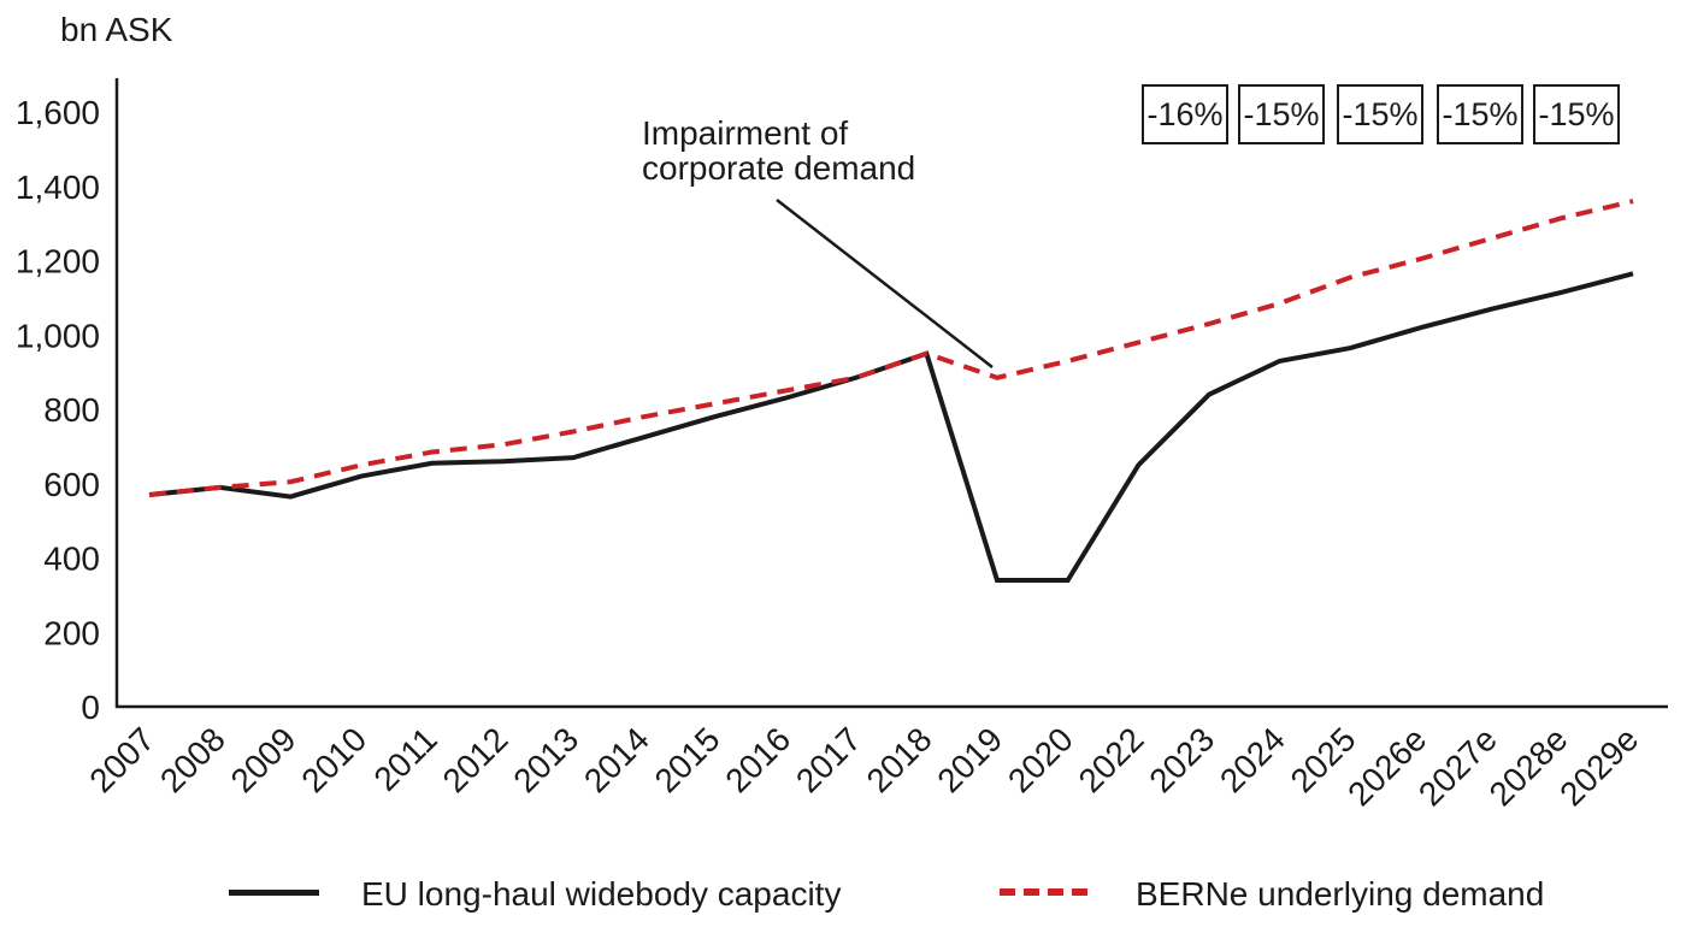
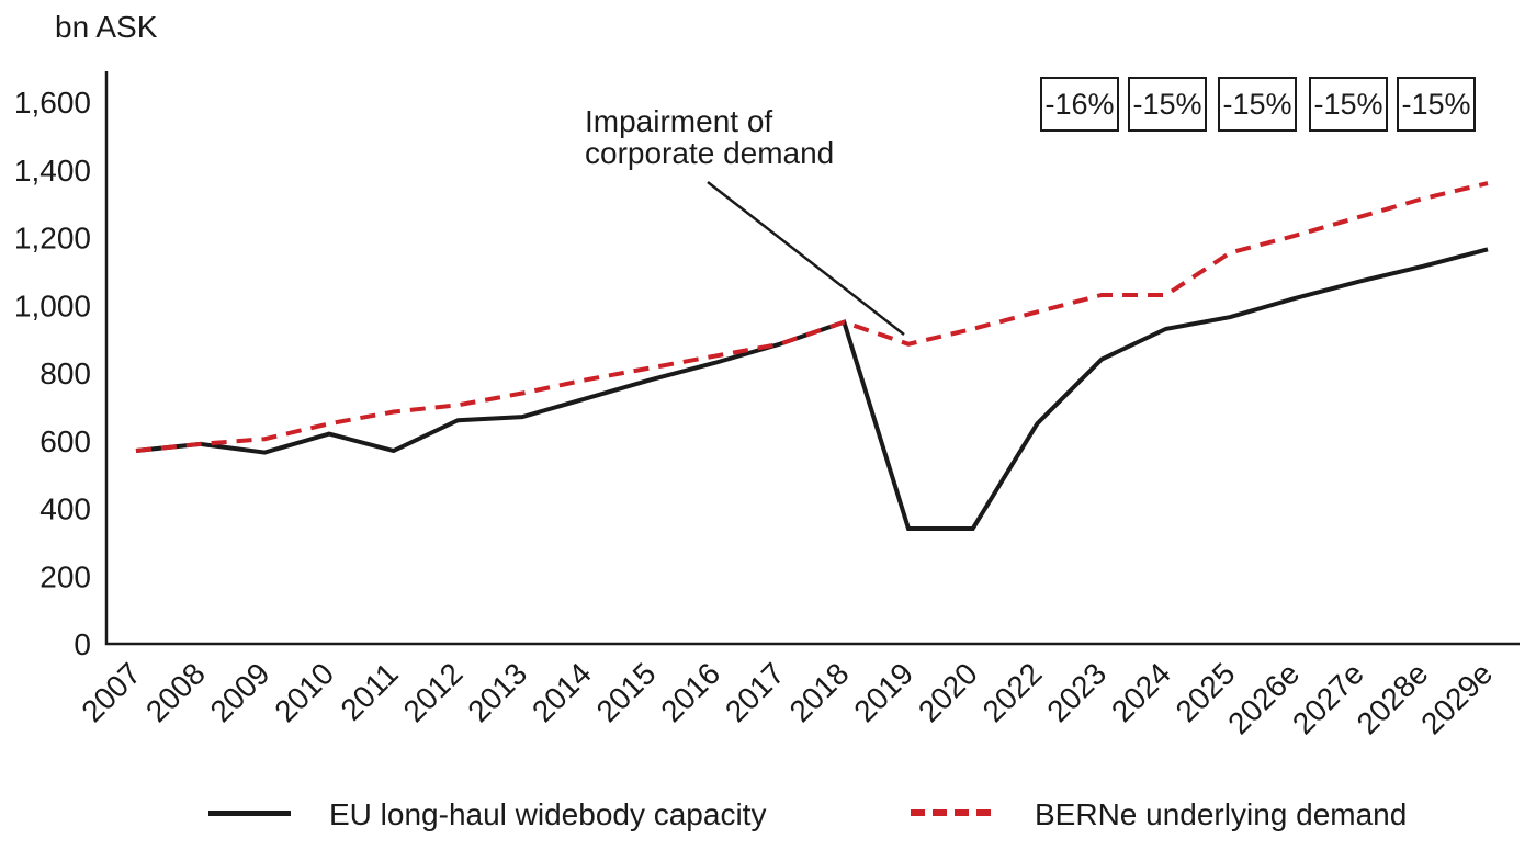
EU long-haul widebody capacity/2011: 660 -> 570
BERNe underlying demand/2024: 1080 -> 1030
